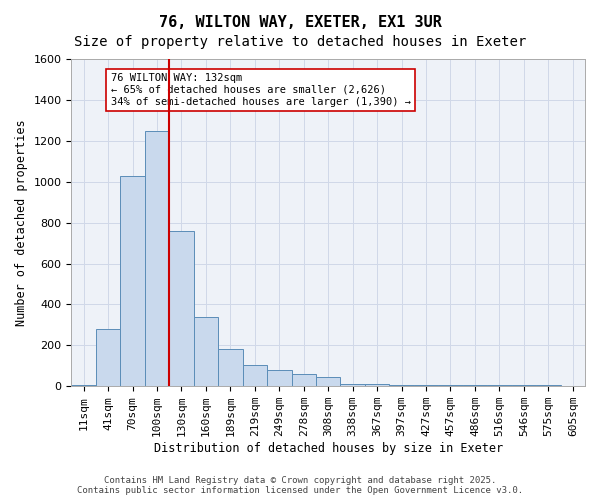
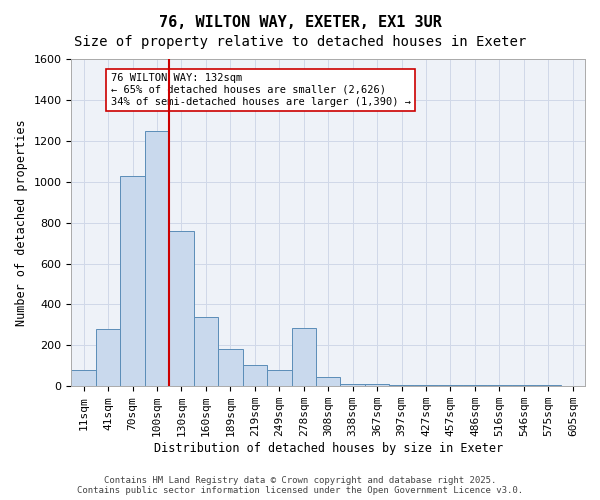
11sqm: 5 -> 80
278sqm: 60 -> 285
